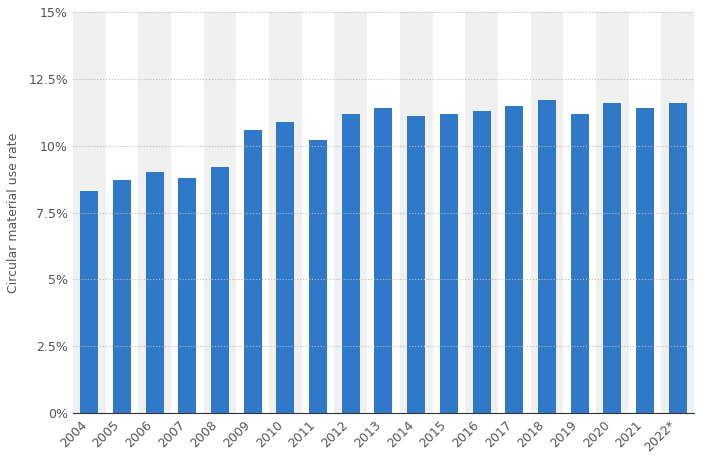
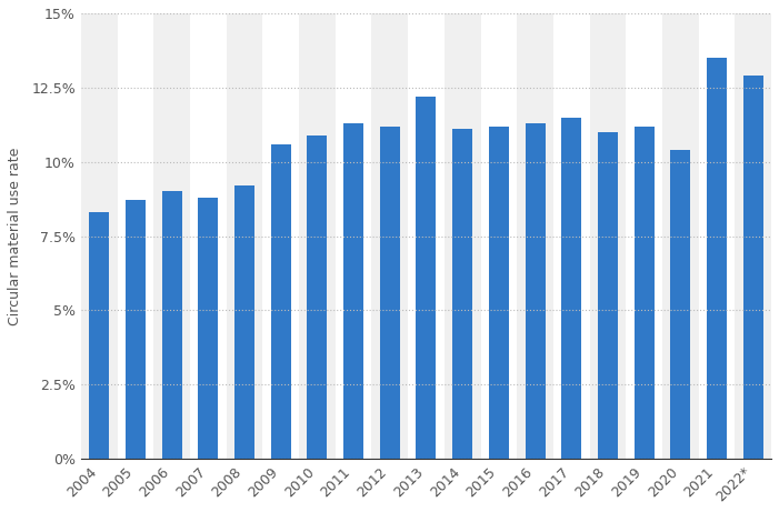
2011: 10.2% -> 11.3%
2013: 11.4% -> 12.2%
2018: 11.7% -> 11.0%
2020: 11.6% -> 10.4%
2021: 11.4% -> 13.5%
2022*: 11.6% -> 12.9%
